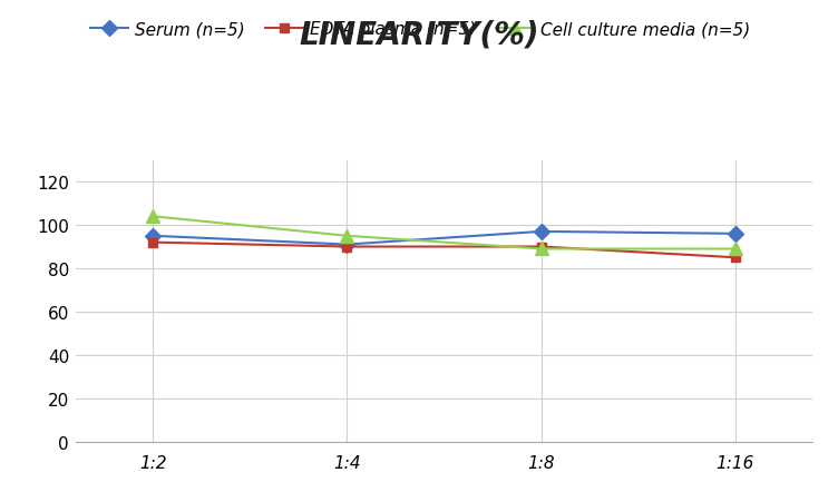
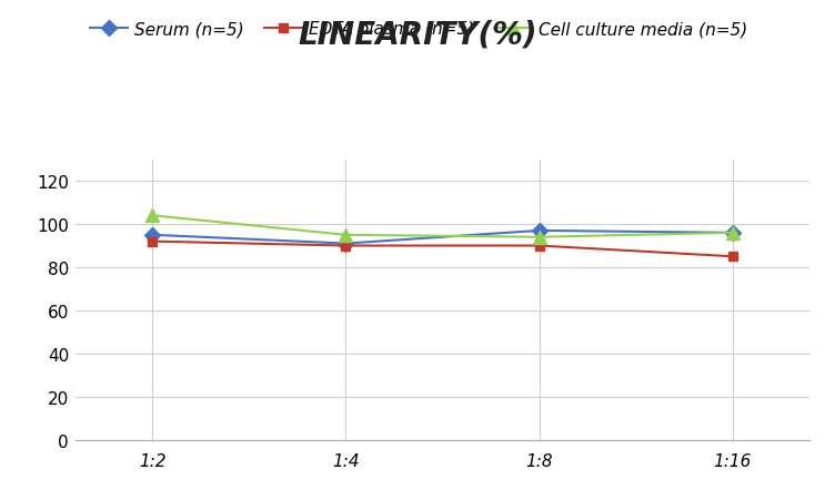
Cell culture media (n=5)/1:8: 89 -> 94
Cell culture media (n=5)/1:16: 89 -> 96
